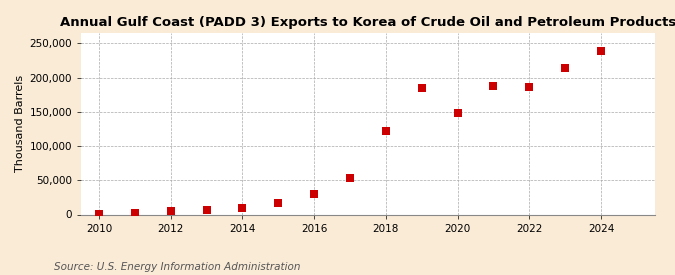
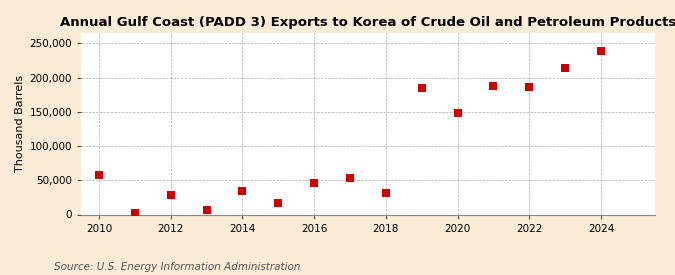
2010: 1,000 -> 58,000
2012: 5,000 -> 28,000
2014: 10,000 -> 34,000
2016: 30,000 -> 46,000
2018: 122,000 -> 32,000
